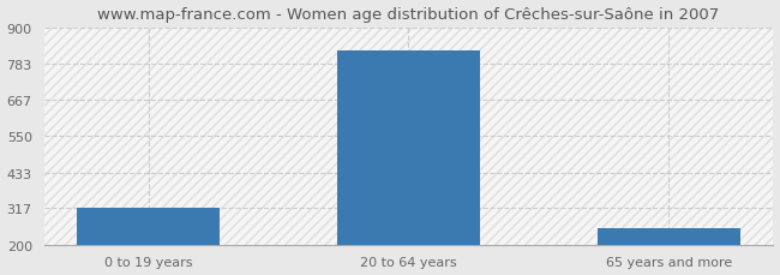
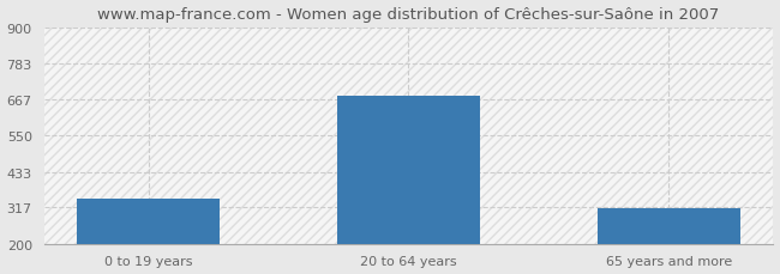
0 to 19 years: 317 -> 345
20 to 64 years: 827 -> 680
65 years and more: 252 -> 315
